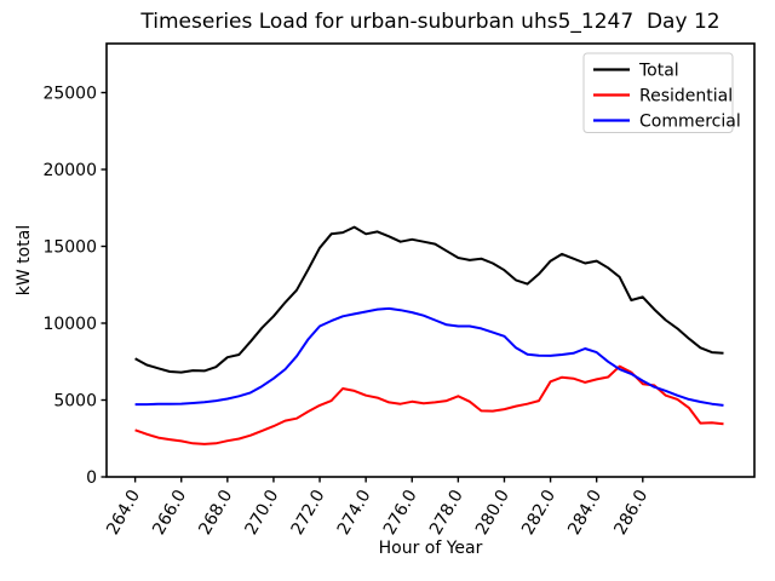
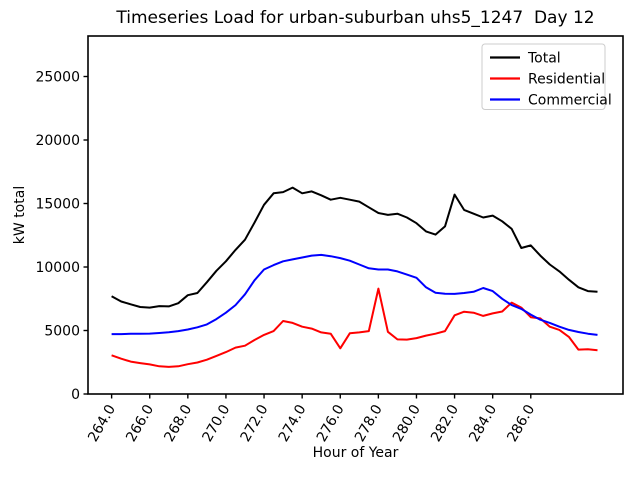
Residential/276.0: 4900 -> 3600
Residential/278.0: 5200 -> 8300
Total/282.0: 14000 -> 15700
